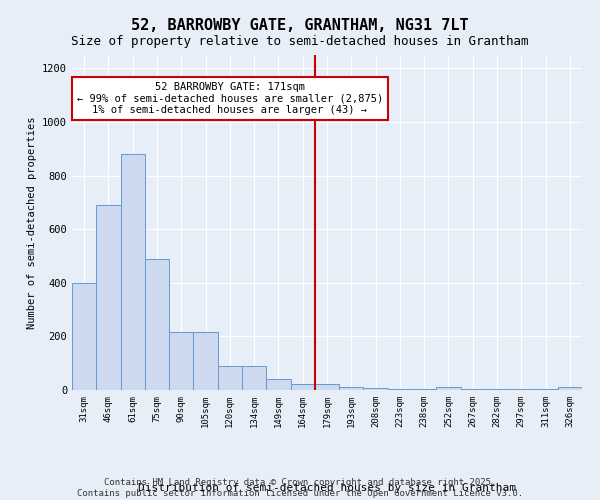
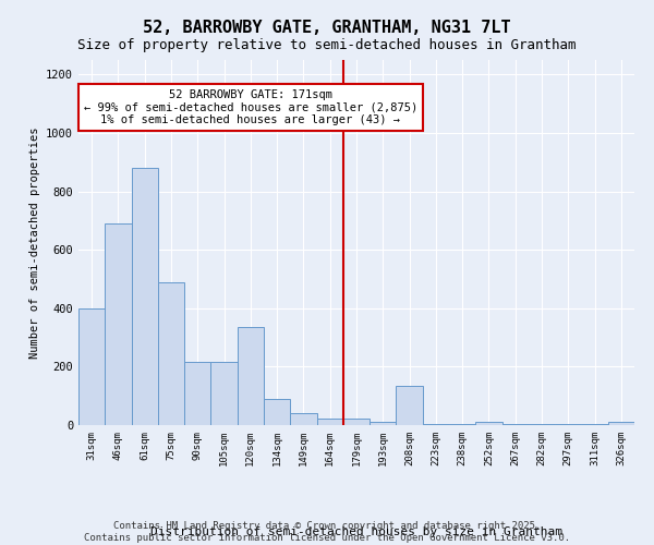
120sqm: 90 -> 335
208sqm: 8 -> 135
